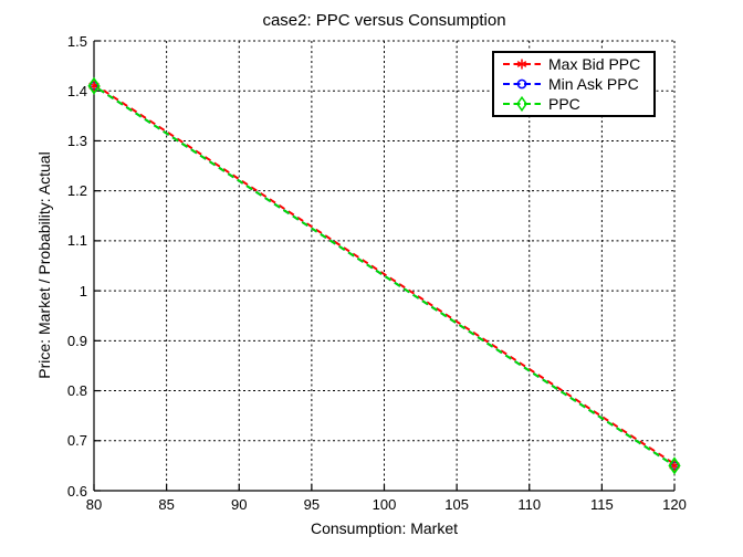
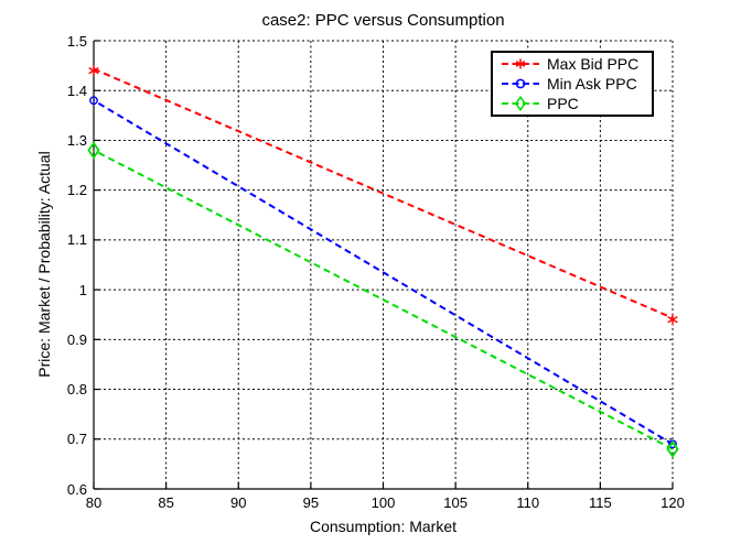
Max Bid PPC/80: 1.41 -> 1.44
Min Ask PPC/80: 1.41 -> 1.38
PPC/80: 1.41 -> 1.28
Max Bid PPC/120: 0.65 -> 0.94
Min Ask PPC/120: 0.65 -> 0.69
PPC/120: 0.65 -> 0.68
